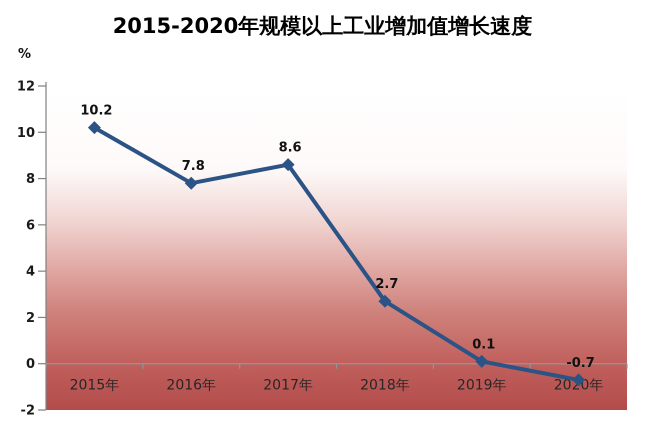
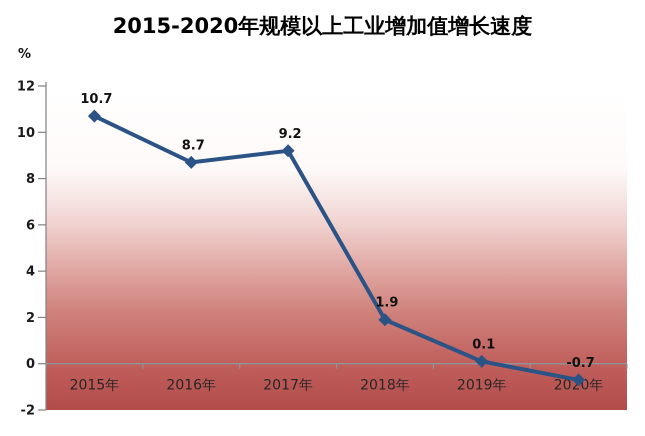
2015年: 10.2 -> 10.7
2016年: 7.8 -> 8.7
2017年: 8.6 -> 9.2
2018年: 2.7 -> 1.9
